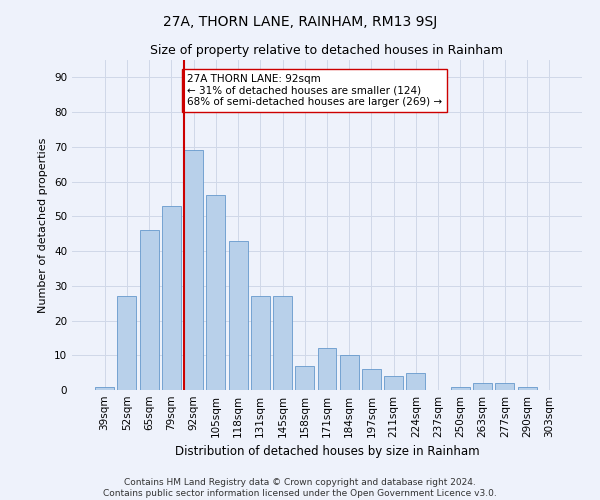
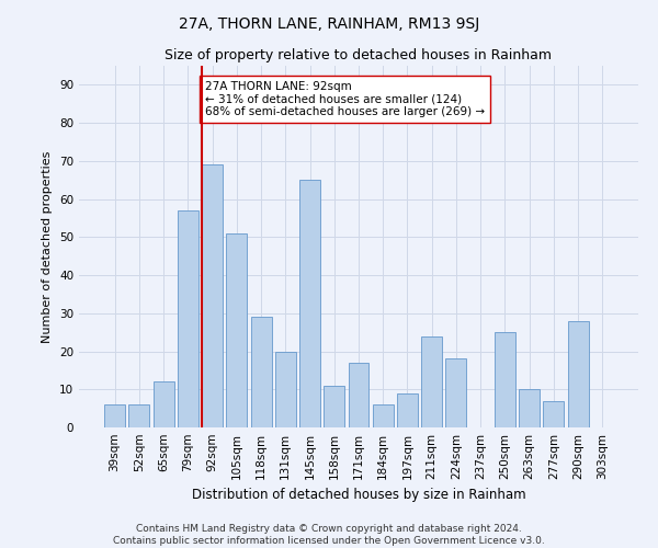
39sqm: 1 -> 6
52sqm: 27 -> 6
65sqm: 46 -> 12
79sqm: 53 -> 57
105sqm: 56 -> 51
118sqm: 43 -> 29
131sqm: 27 -> 20
145sqm: 27 -> 65
158sqm: 7 -> 11
171sqm: 12 -> 17
184sqm: 10 -> 6
197sqm: 6 -> 9
211sqm: 4 -> 24
224sqm: 5 -> 18
250sqm: 1 -> 25
263sqm: 2 -> 10
277sqm: 2 -> 7
290sqm: 1 -> 28
